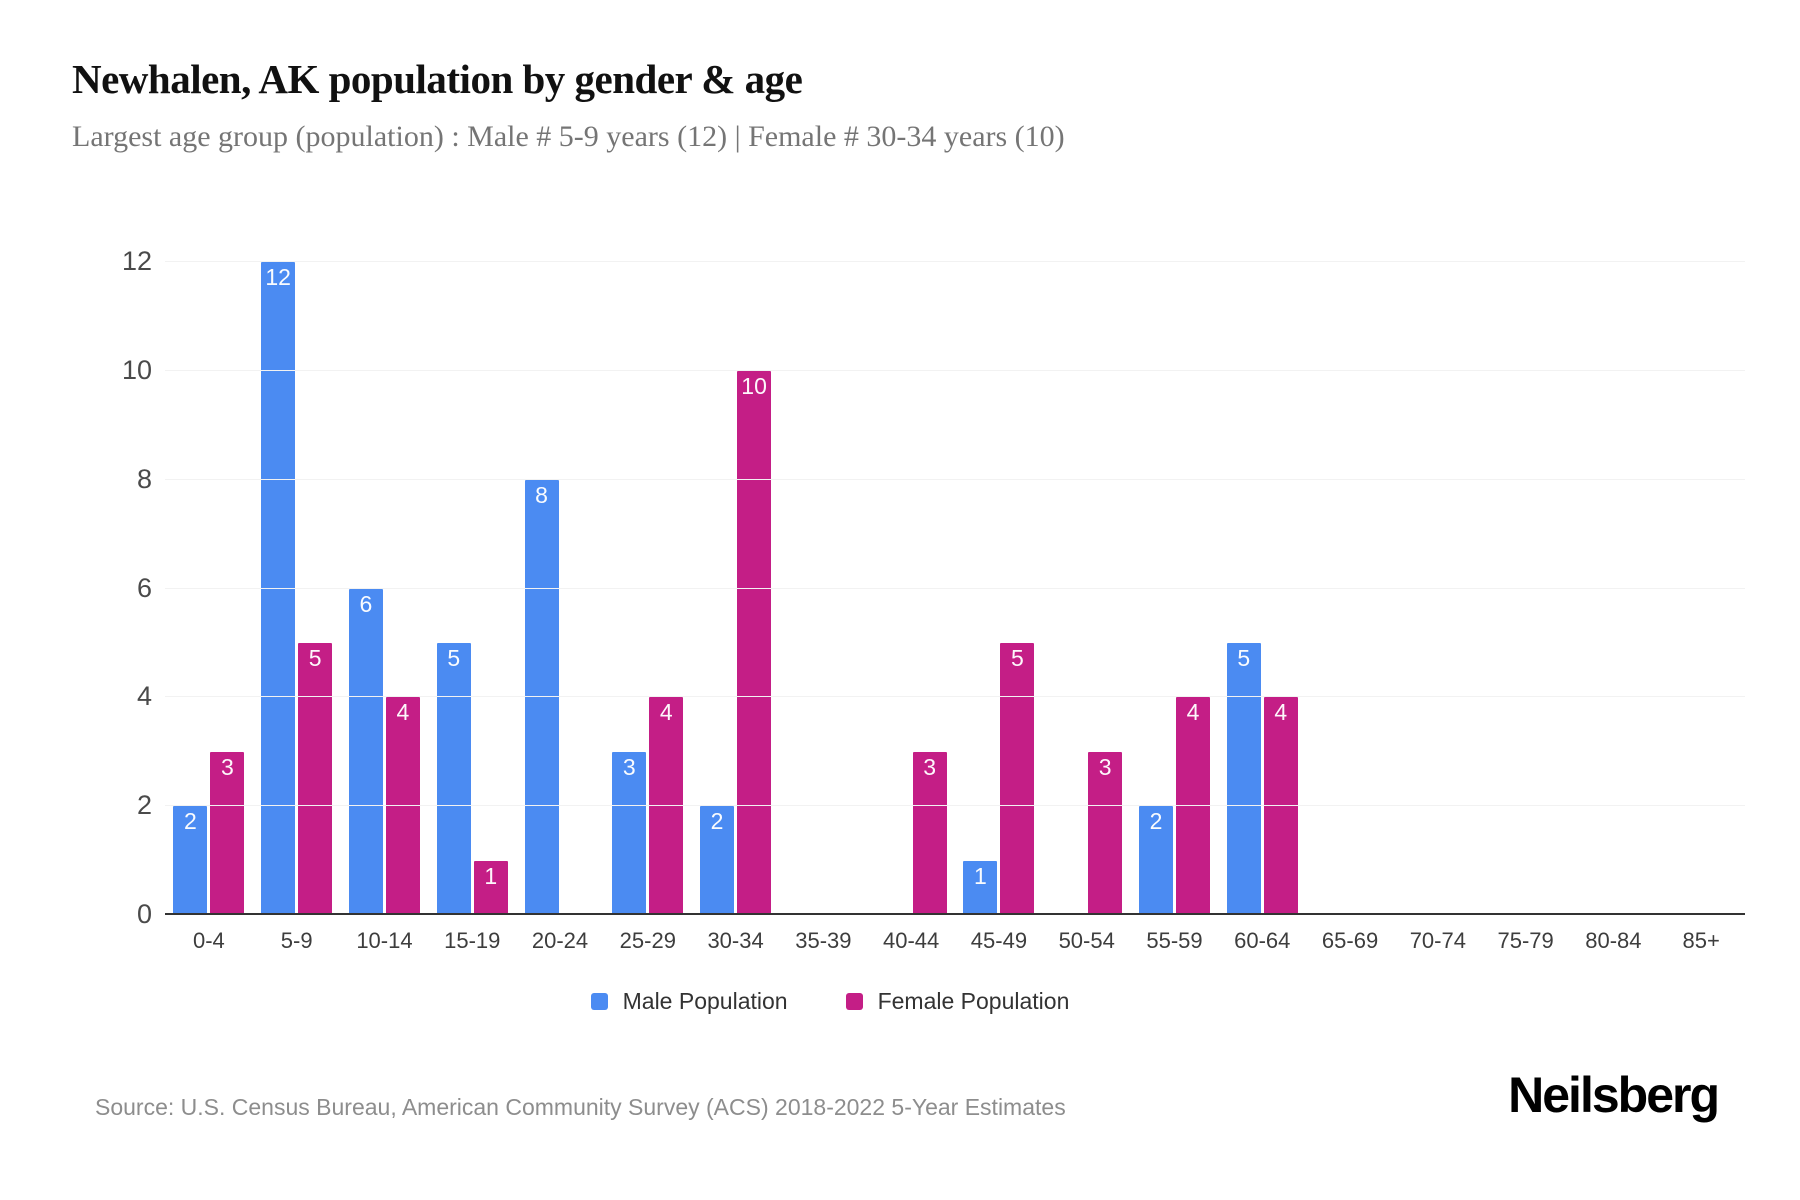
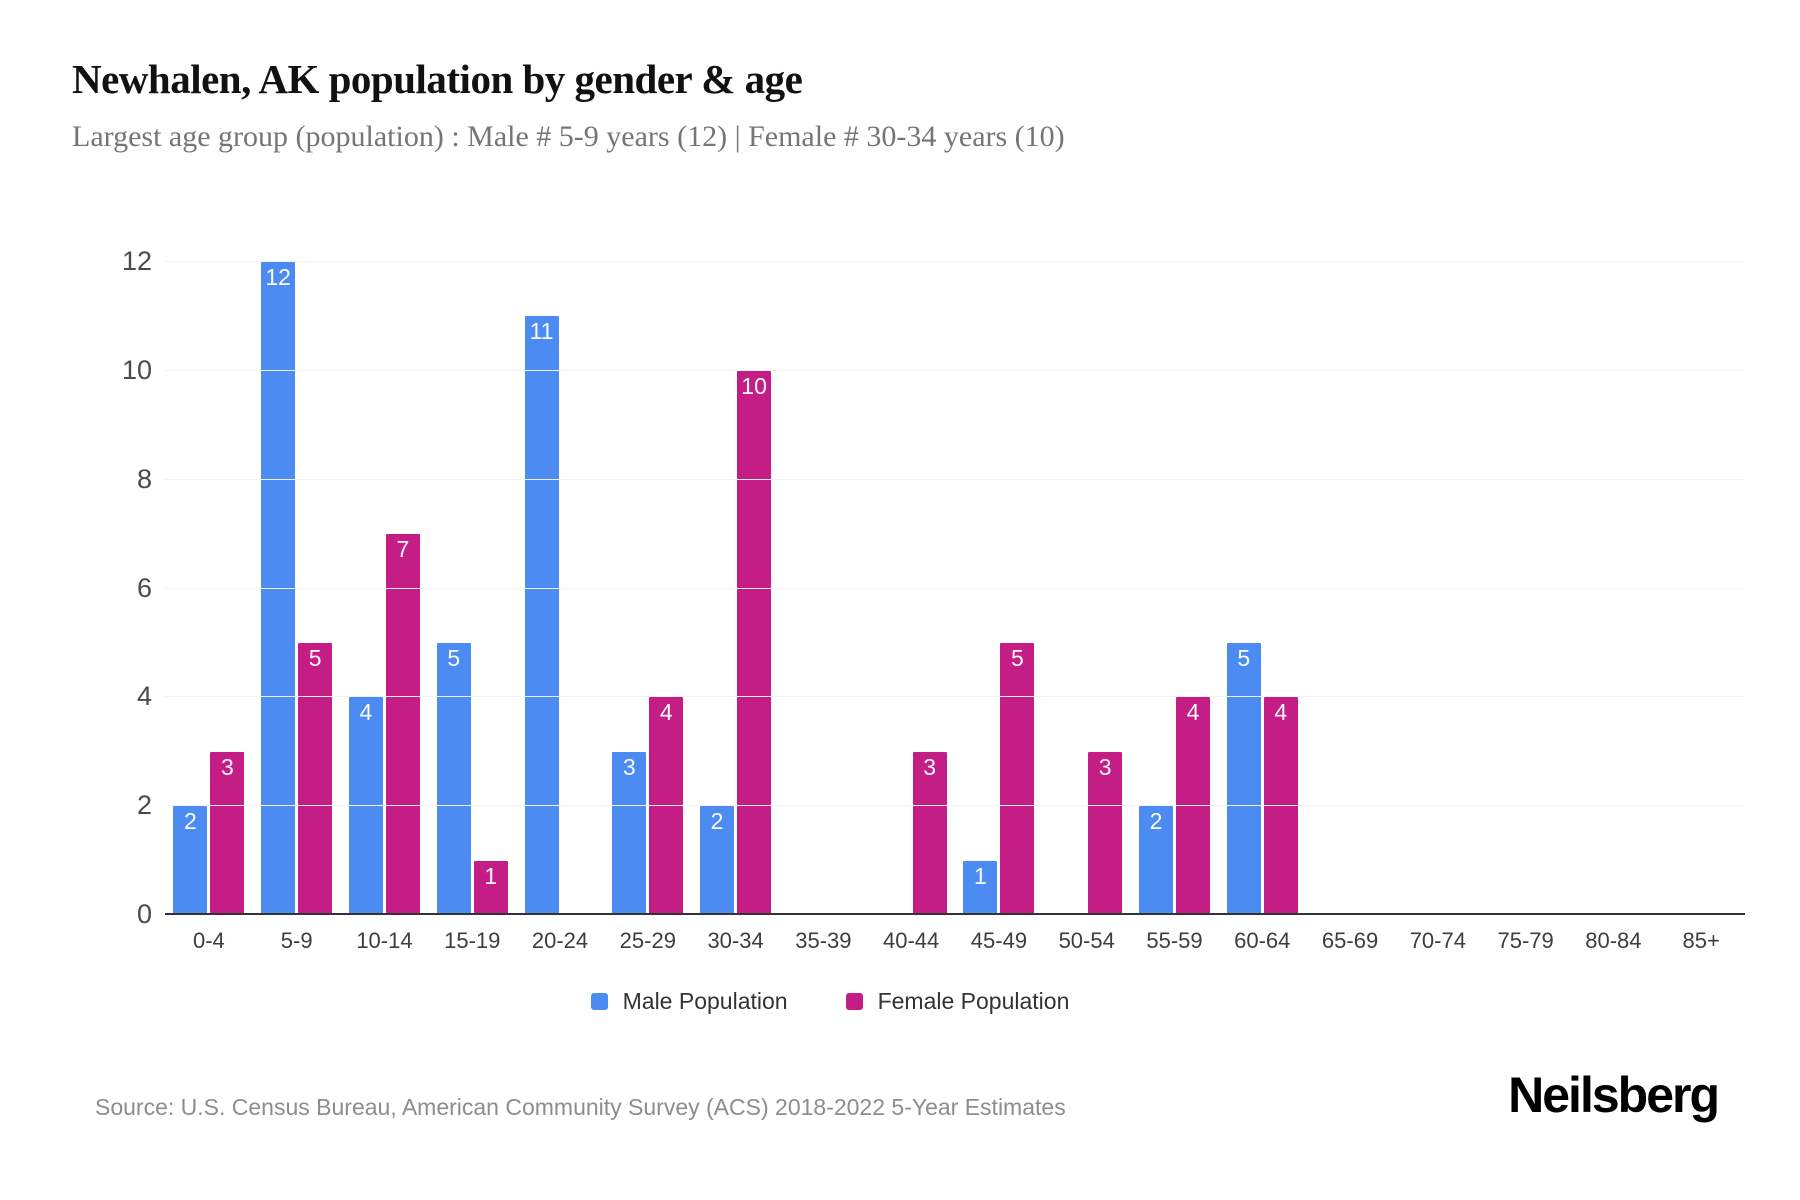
Male Population/10-14: 6 -> 4
Female Population/10-14: 4 -> 7
Male Population/20-24: 8 -> 11
